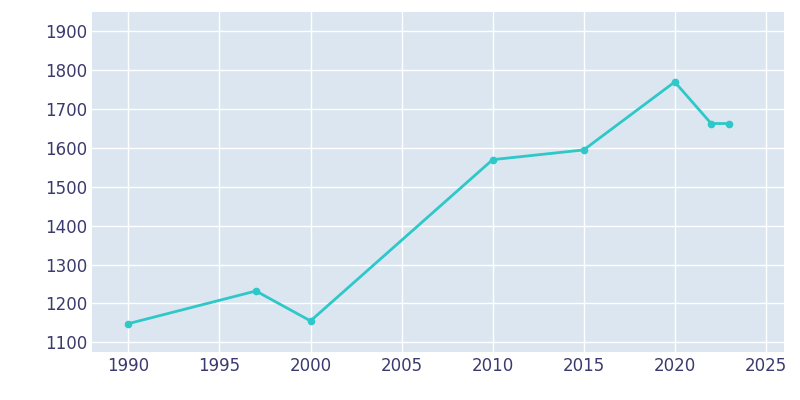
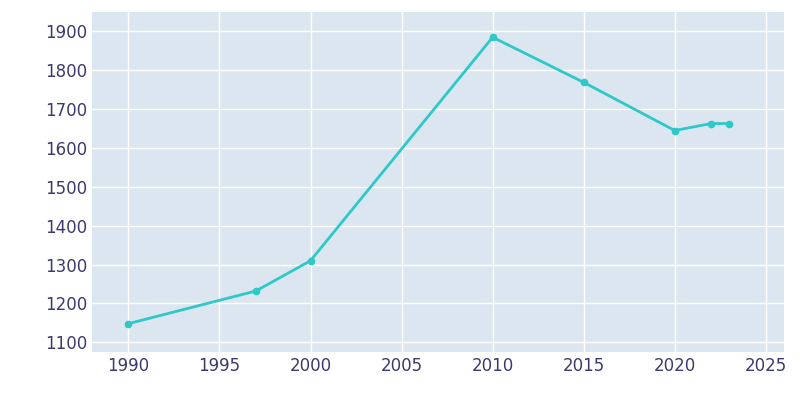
2000: 1155 -> 1310
2010: 1570 -> 1885
2015: 1595 -> 1769
2020: 1770 -> 1645
